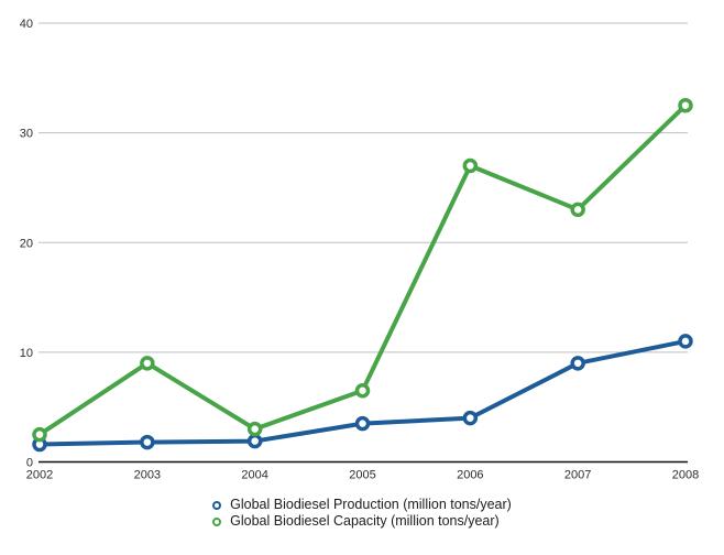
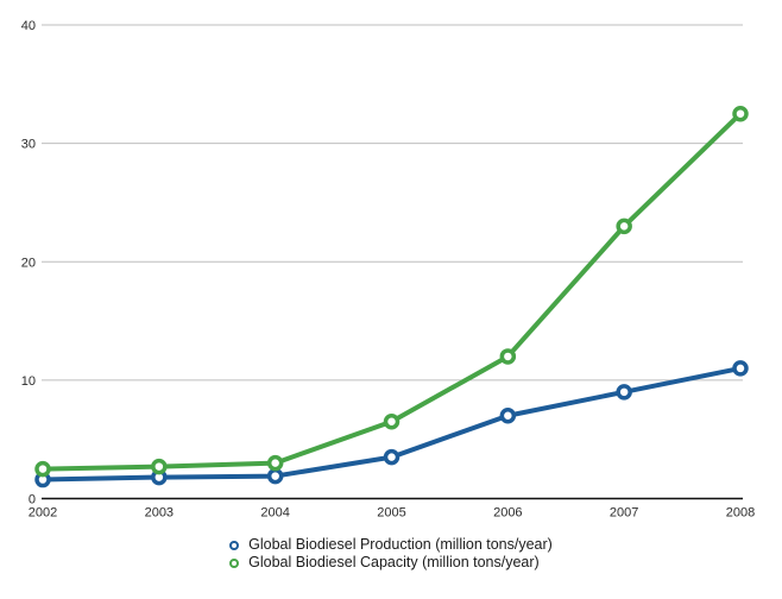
Global Biodiesel Capacity (million tons/year)/2003: 9 -> 3
Global Biodiesel Production (million tons/year)/2006: 4 -> 7
Global Biodiesel Capacity (million tons/year)/2006: 27 -> 12
